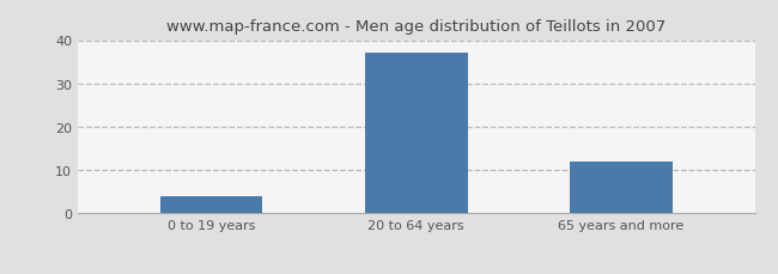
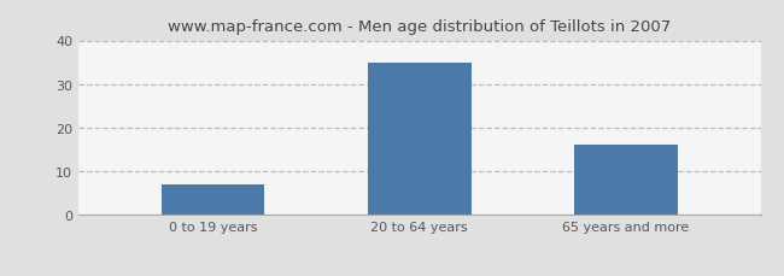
0 to 19 years: 4 -> 7
20 to 64 years: 37 -> 35
65 years and more: 12 -> 16
